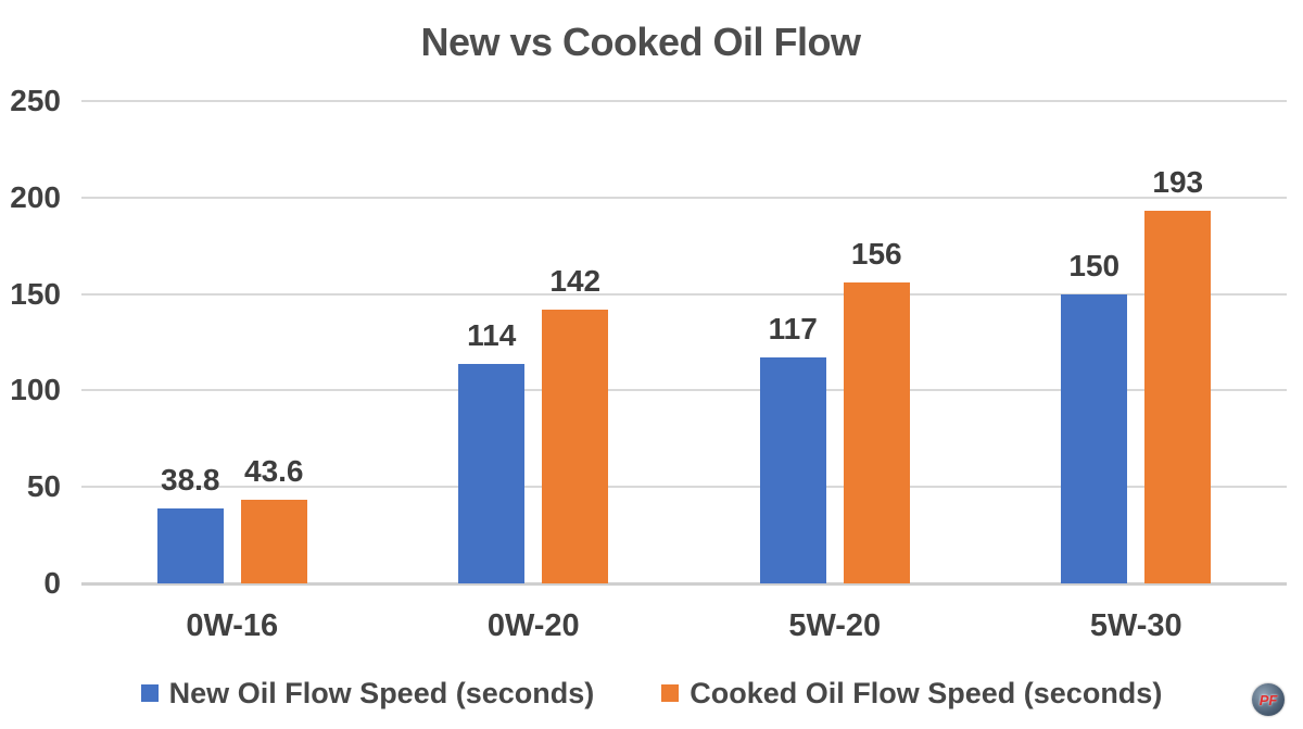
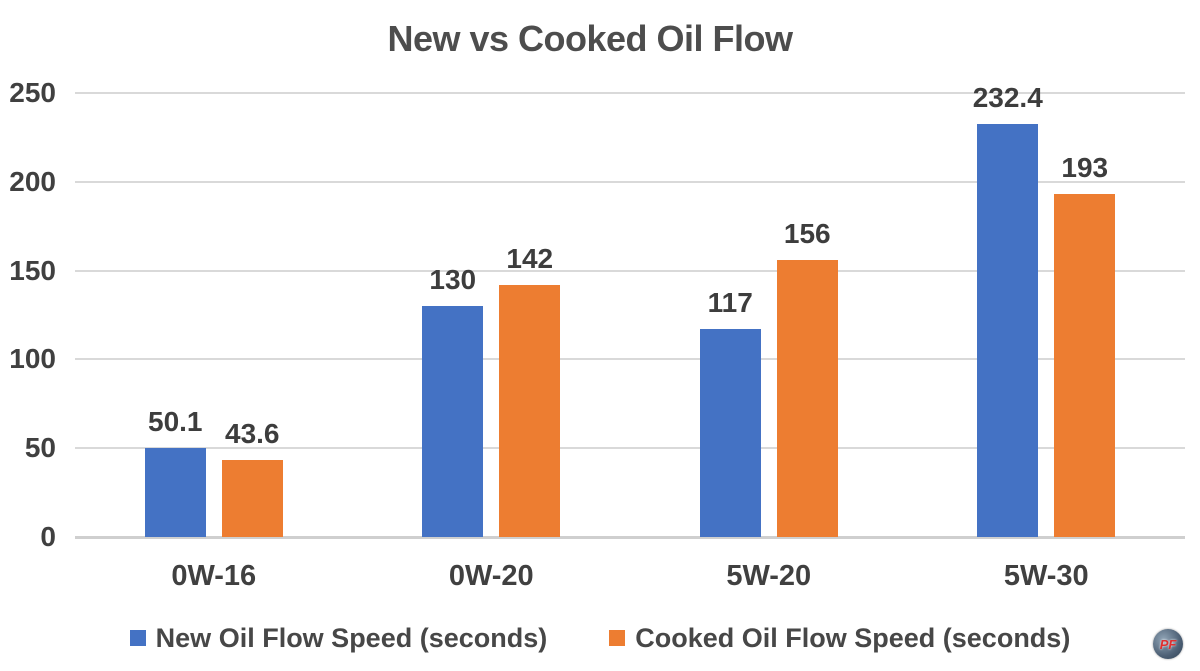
New Oil Flow Speed (seconds)/0W-16: 38.8 -> 50.1
New Oil Flow Speed (seconds)/0W-20: 114 -> 130
New Oil Flow Speed (seconds)/5W-30: 150 -> 232.4
